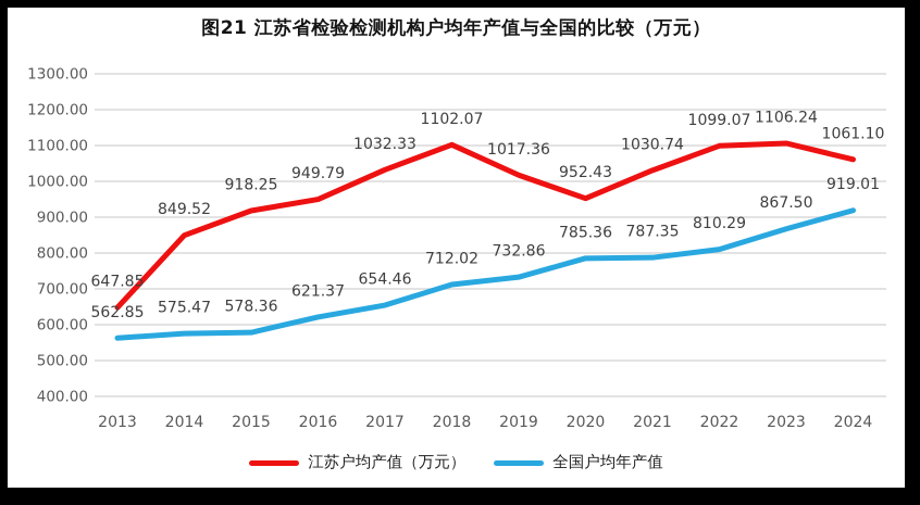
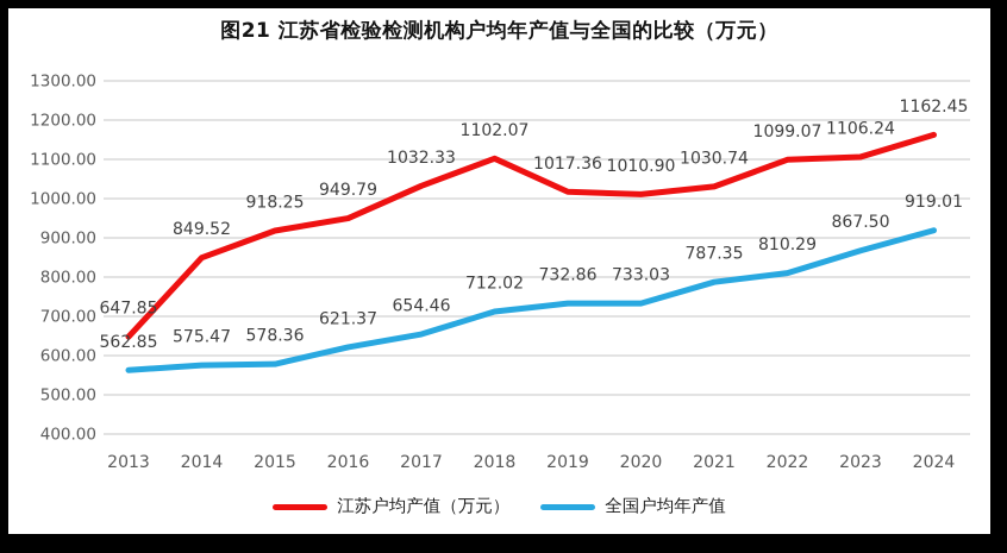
江苏户均产值（万元）/2020: 952.43 -> 1010.90
全国户均年产值/2020: 785.36 -> 733.03
江苏户均产值（万元）/2024: 1061.10 -> 1162.45
